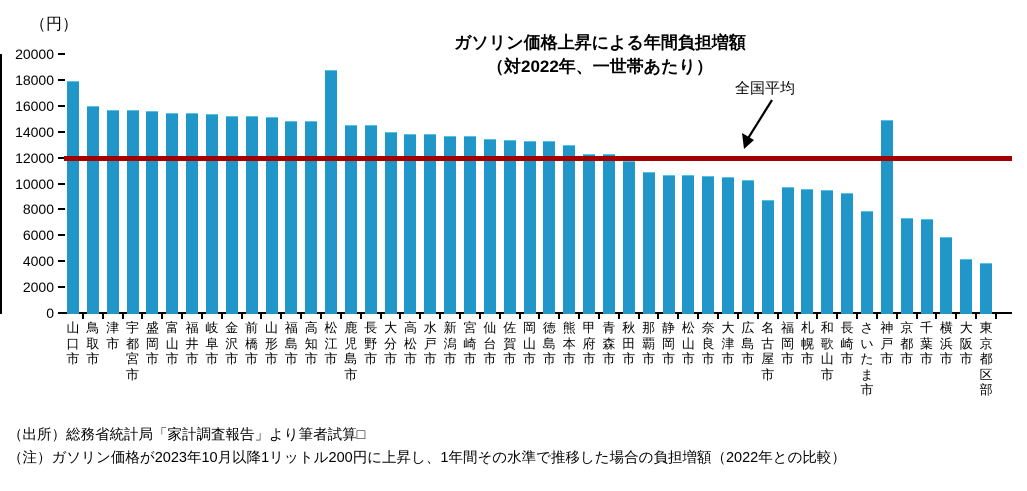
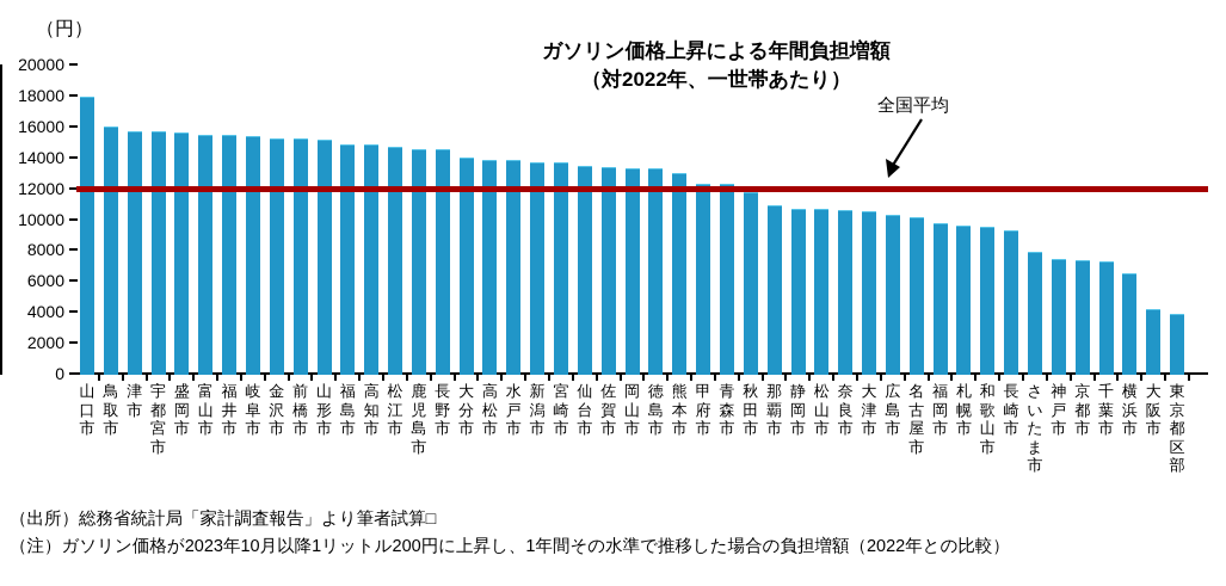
松江市: 18800 -> 14700
名古屋市: 8700 -> 10100
神戸市: 14900 -> 7400
横浜市: 5900 -> 6500
